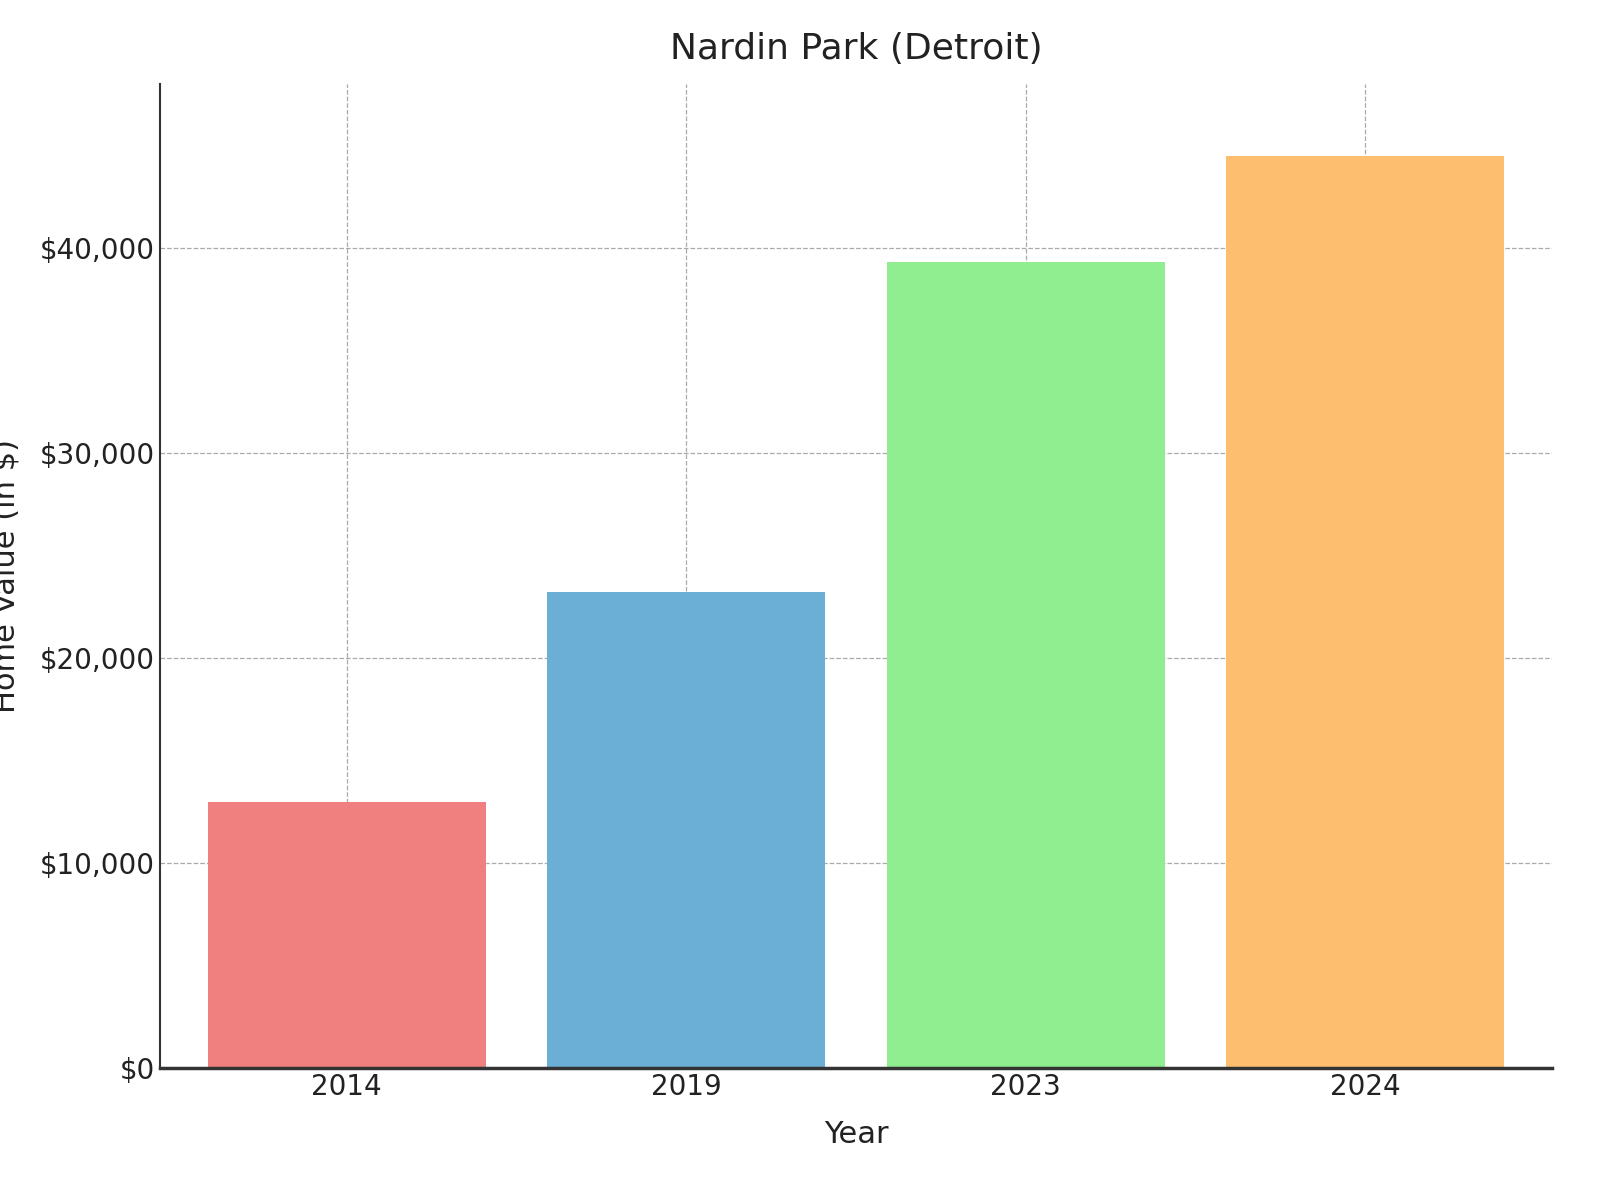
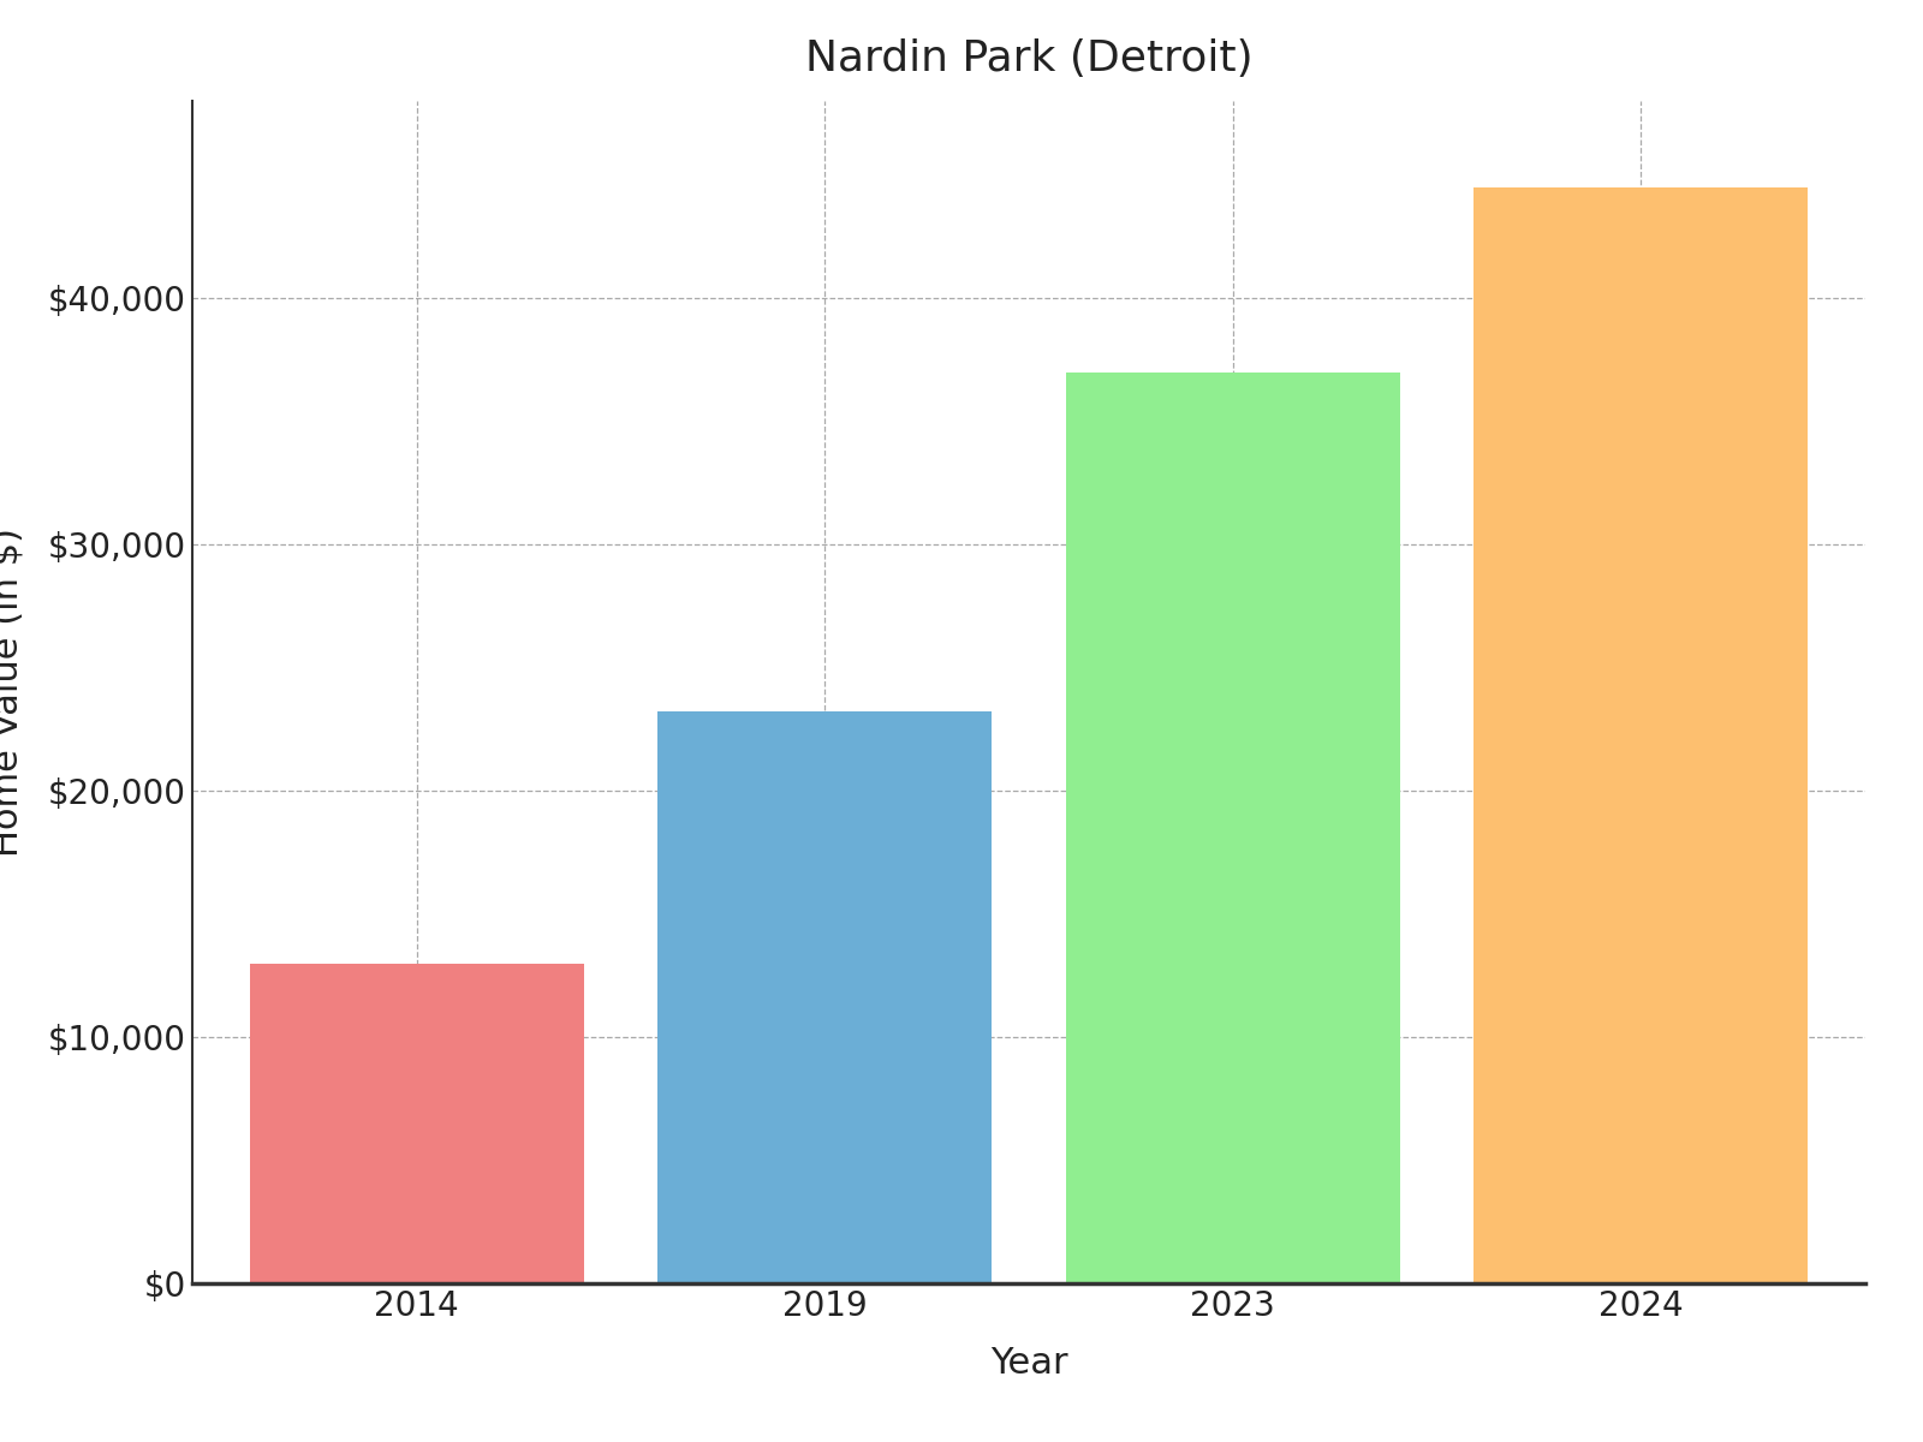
2023: $39,300 -> $37,000
